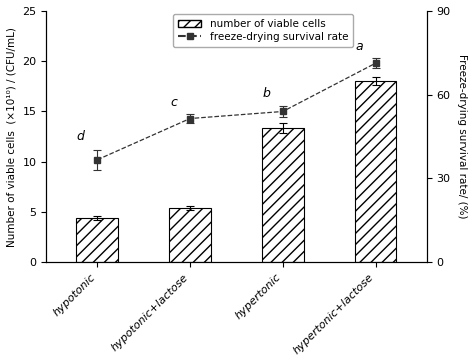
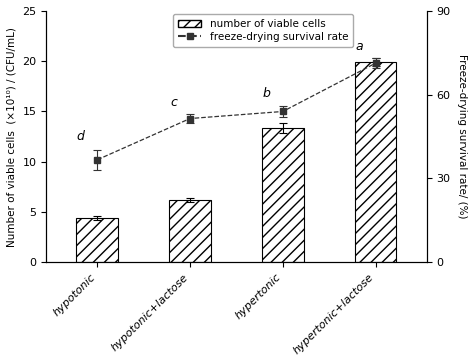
number of viable cells/hypotonic+lactose: 5.4 -> 6.2
number of viable cells/hypertonic+lactose: 18.0 -> 19.9
